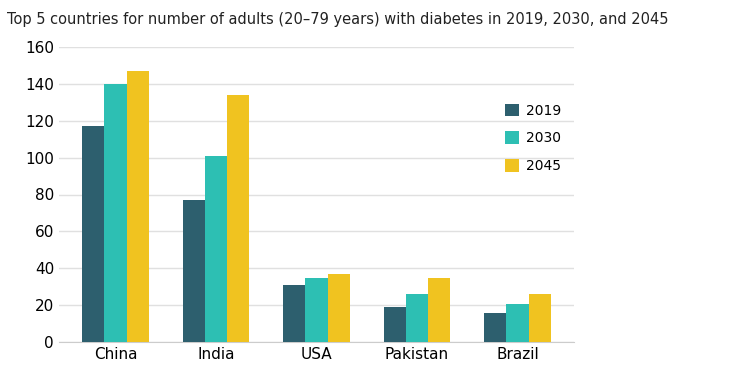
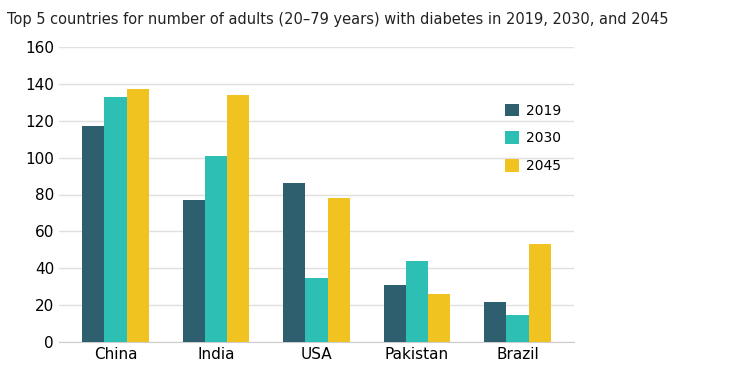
2030/China: 140 -> 133
2045/China: 147 -> 137
2019/USA: 31 -> 86
2045/USA: 37 -> 78
2019/Pakistan: 19 -> 31
2030/Pakistan: 26 -> 44
2045/Pakistan: 35 -> 26
2019/Brazil: 16 -> 22
2030/Brazil: 21 -> 15
2045/Brazil: 26 -> 53
